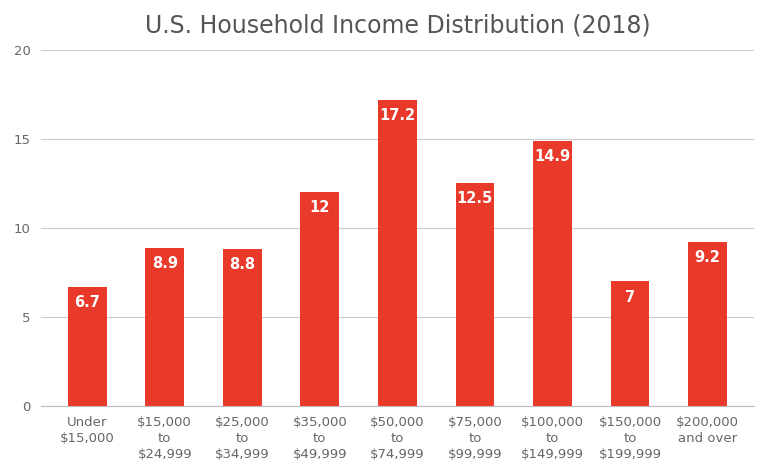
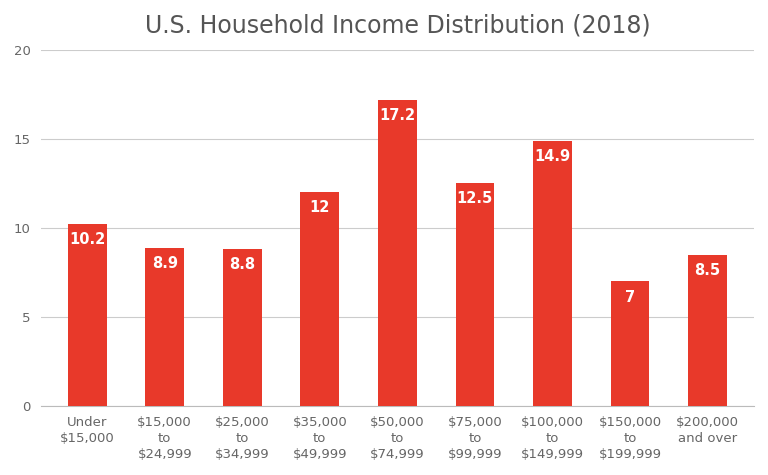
Under $15,000: 6.7 -> 10.2
$200,000 and over: 9.2 -> 8.5
